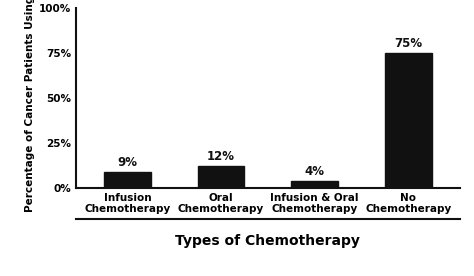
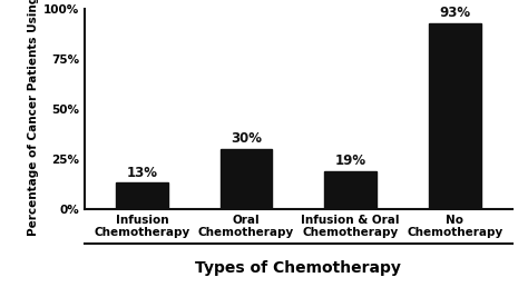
Infusion Chemotherapy: 9% -> 13%
Oral Chemotherapy: 12% -> 30%
Infusion & Oral Chemotherapy: 4% -> 19%
No Chemotherapy: 75% -> 93%
